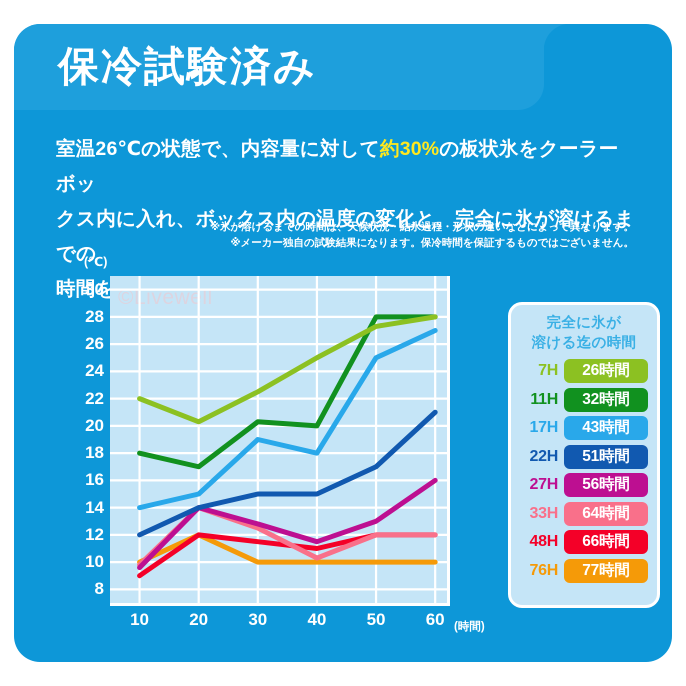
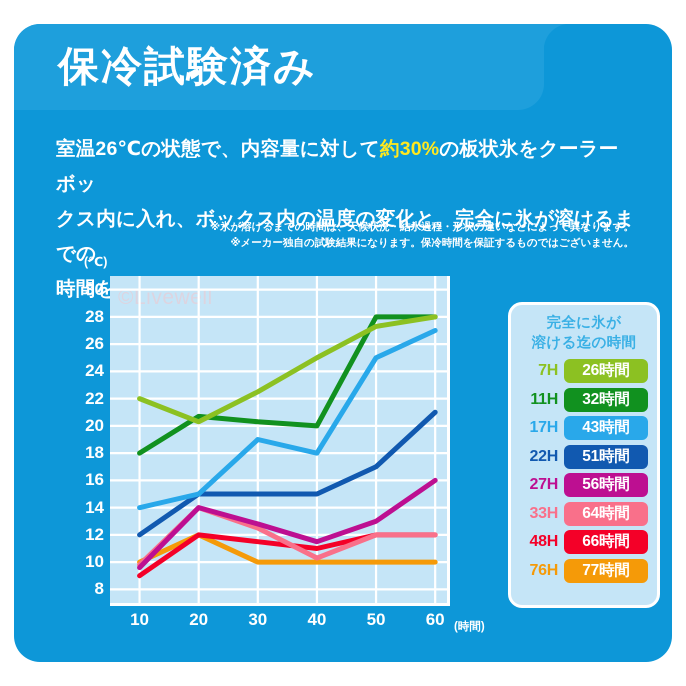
11H/20: 17.0 -> 20.7
22H/20: 14 -> 15
